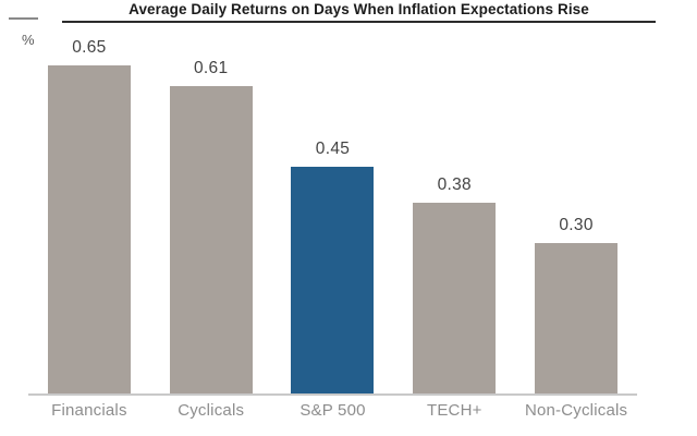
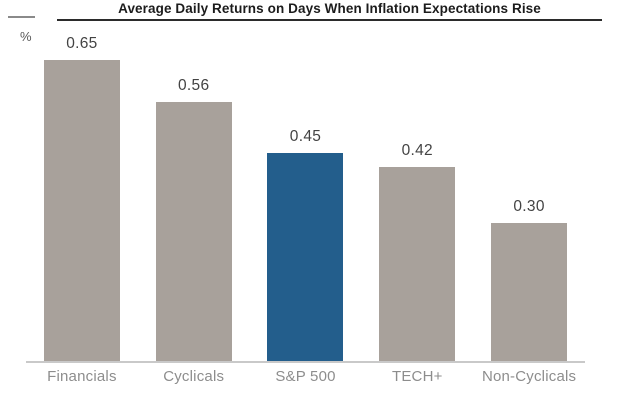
Cyclicals: 0.61 -> 0.56
TECH+: 0.38 -> 0.42
